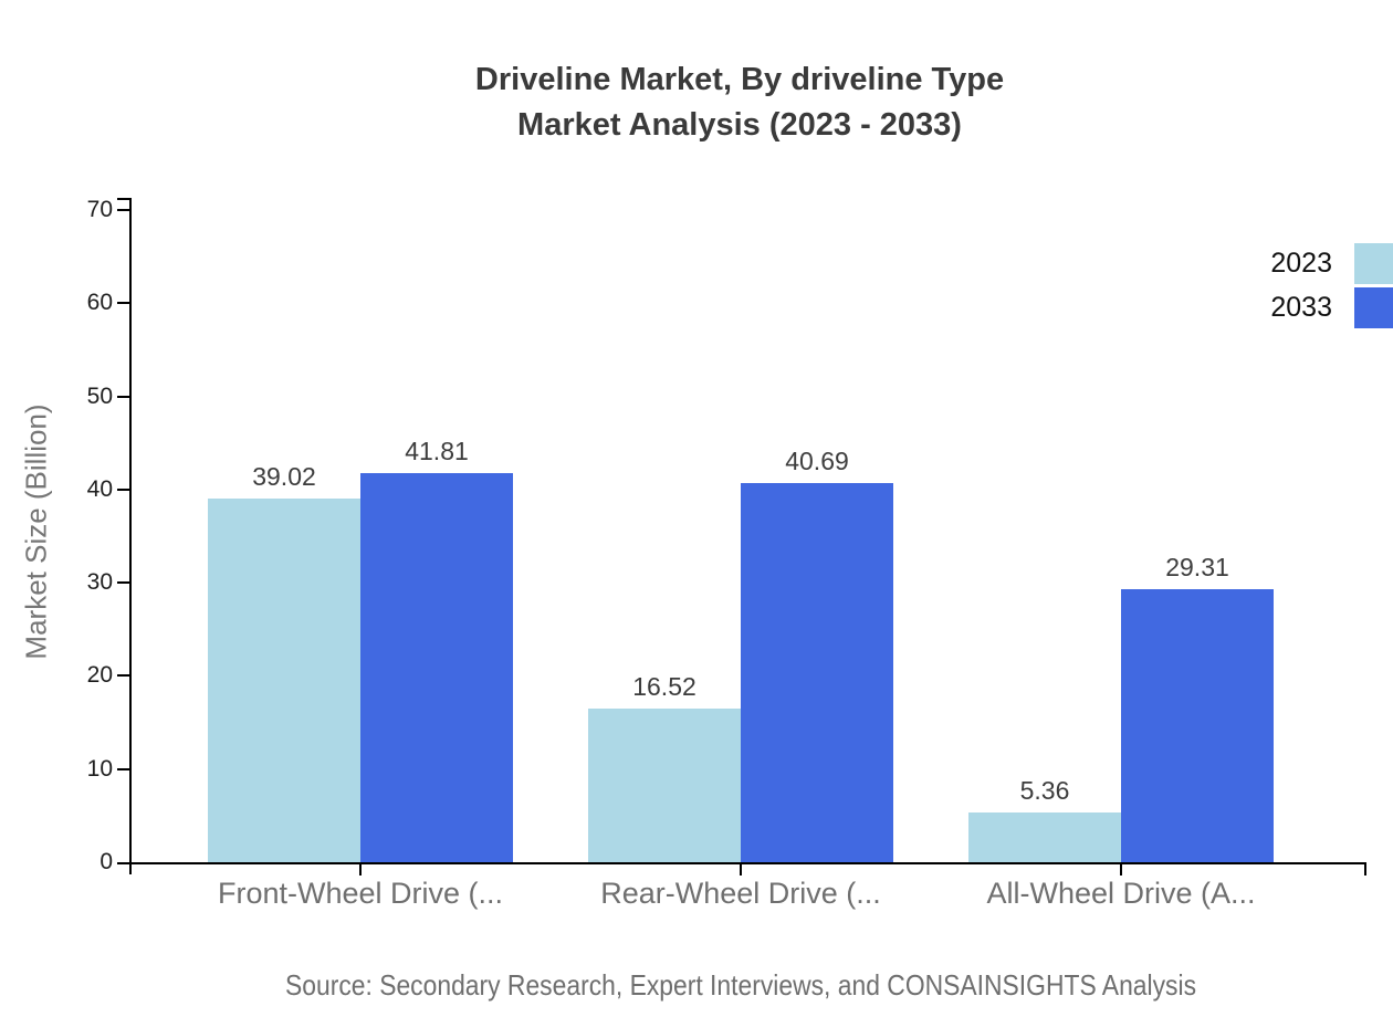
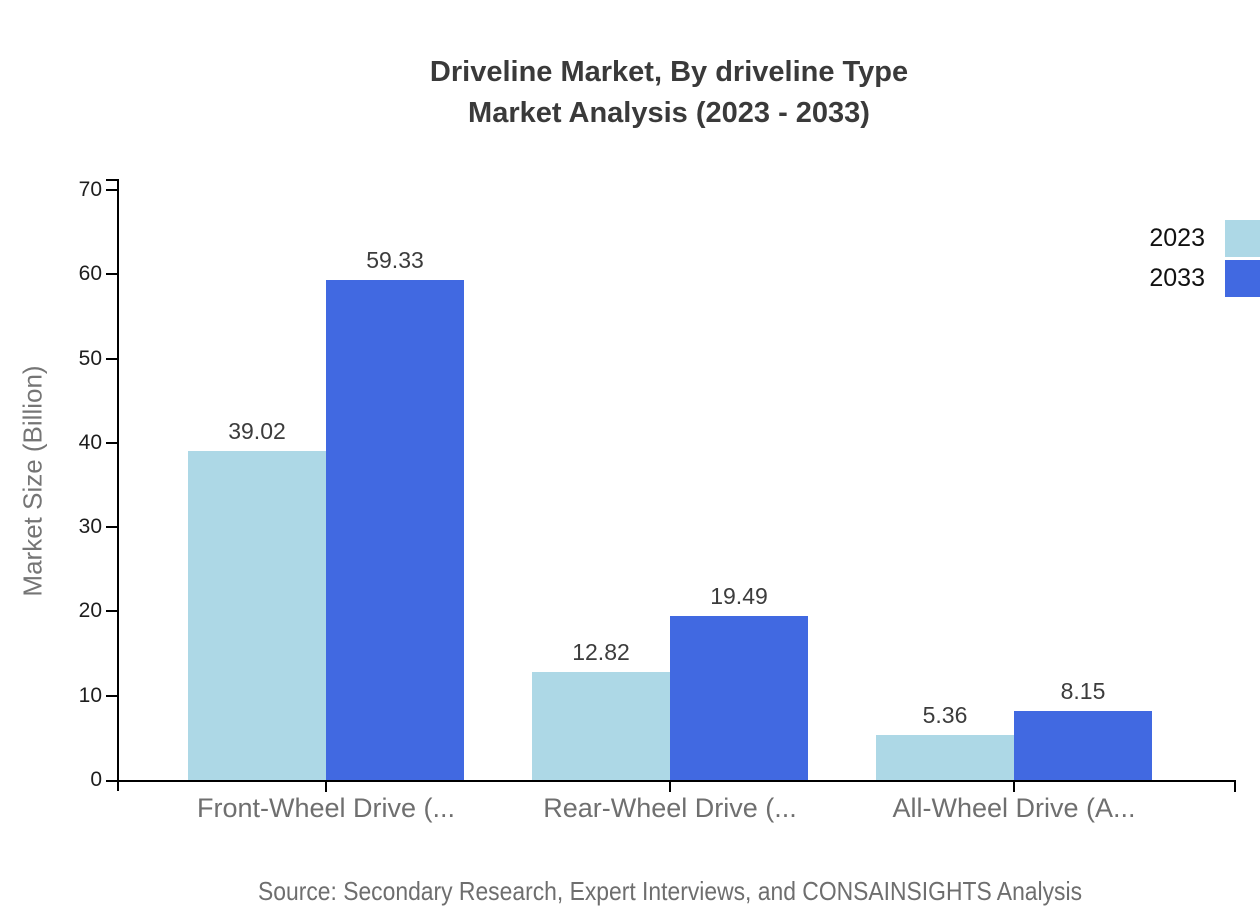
2033/Front-Wheel Drive (...: 41.81 -> 59.33
2023/Rear-Wheel Drive (...: 16.52 -> 12.82
2033/Rear-Wheel Drive (...: 40.69 -> 19.49
2033/All-Wheel Drive (A...: 29.31 -> 8.15
